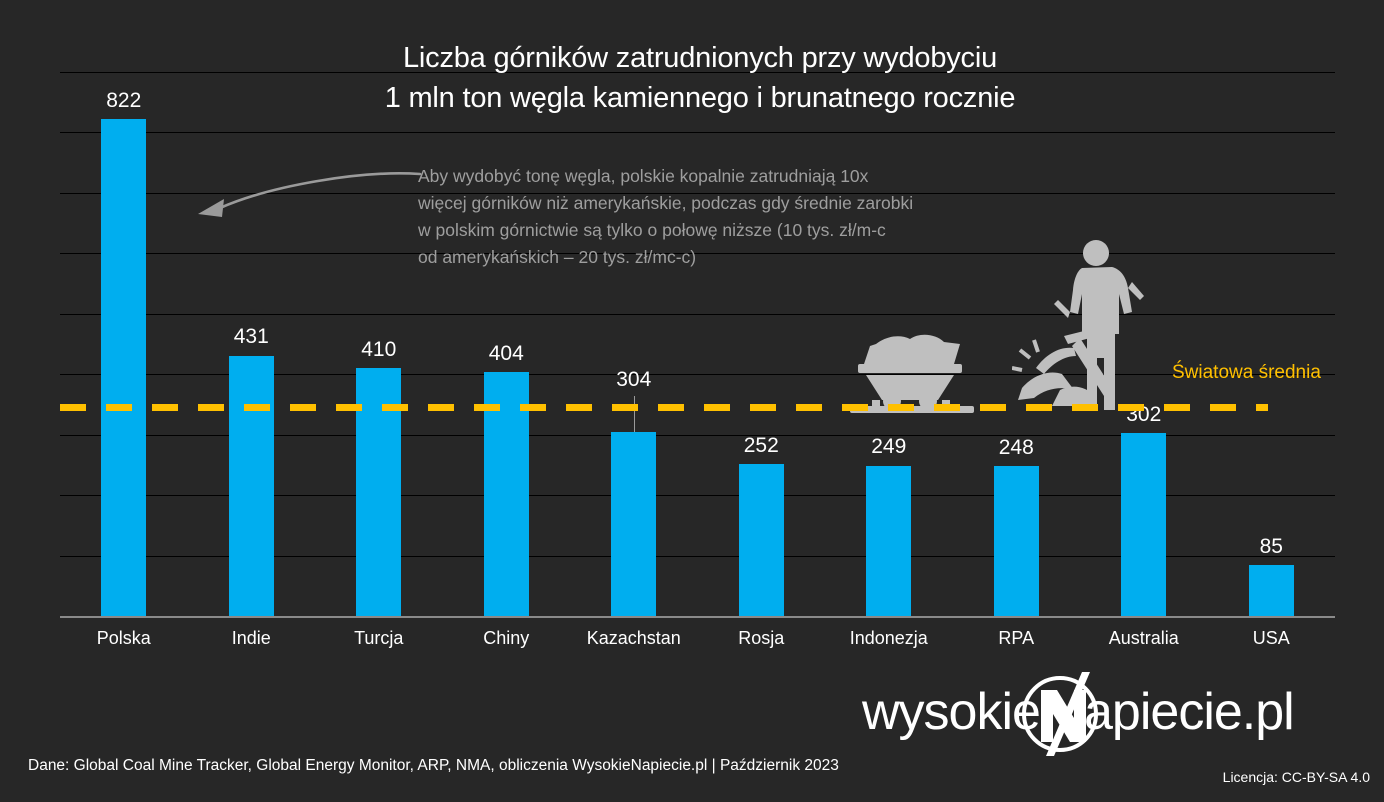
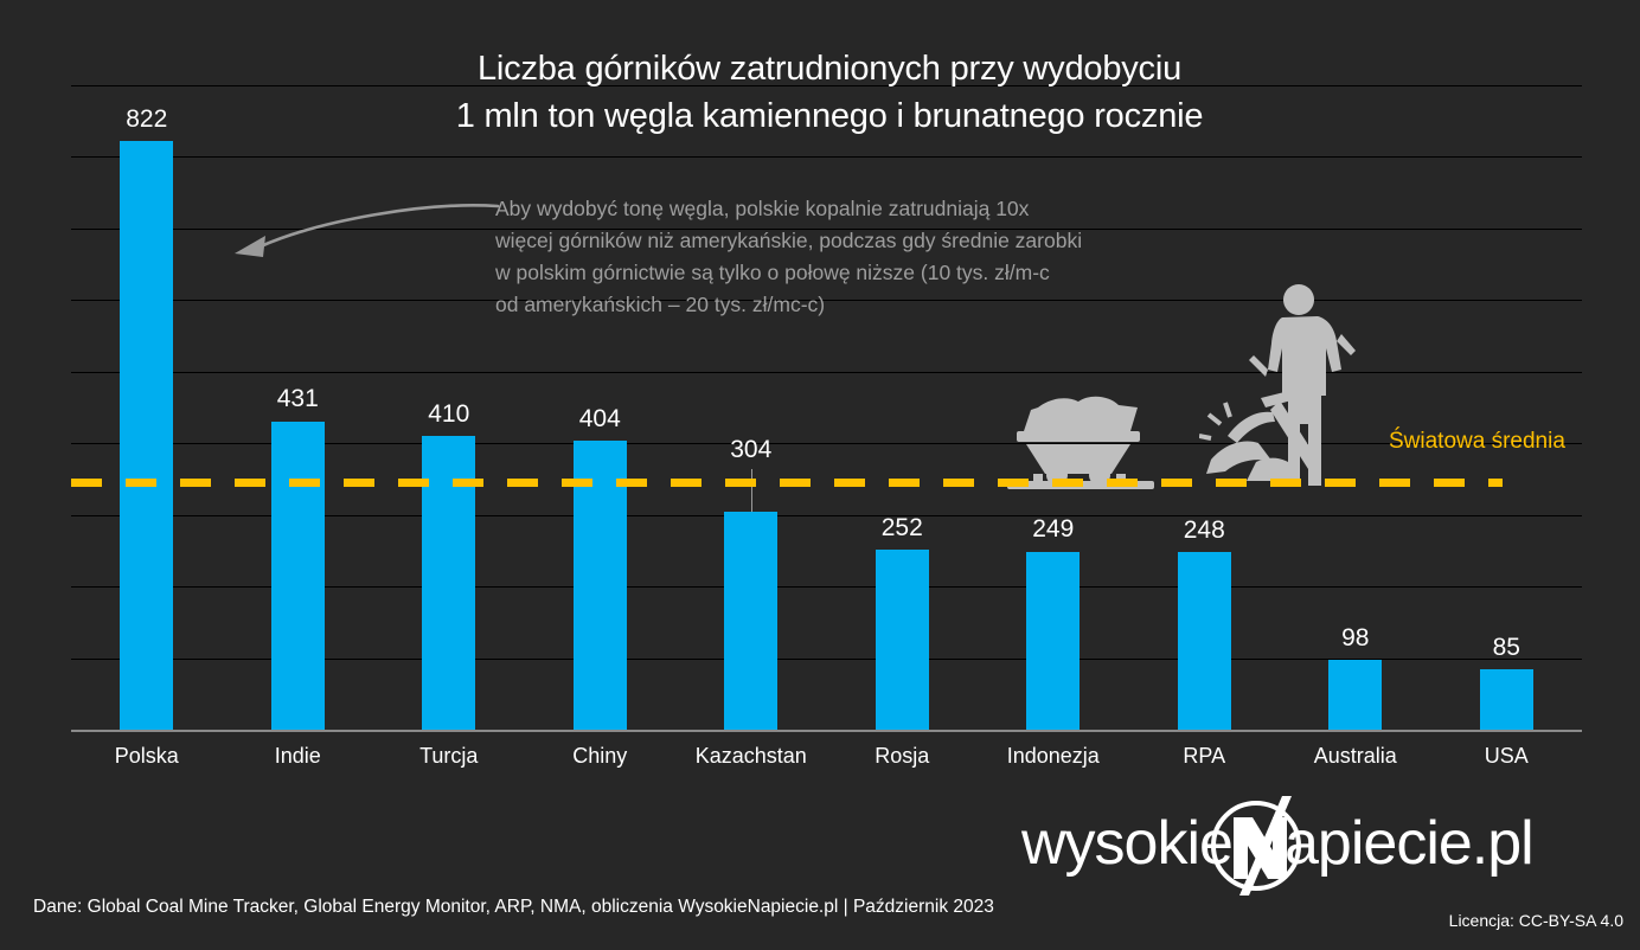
Australia: 302 -> 98
